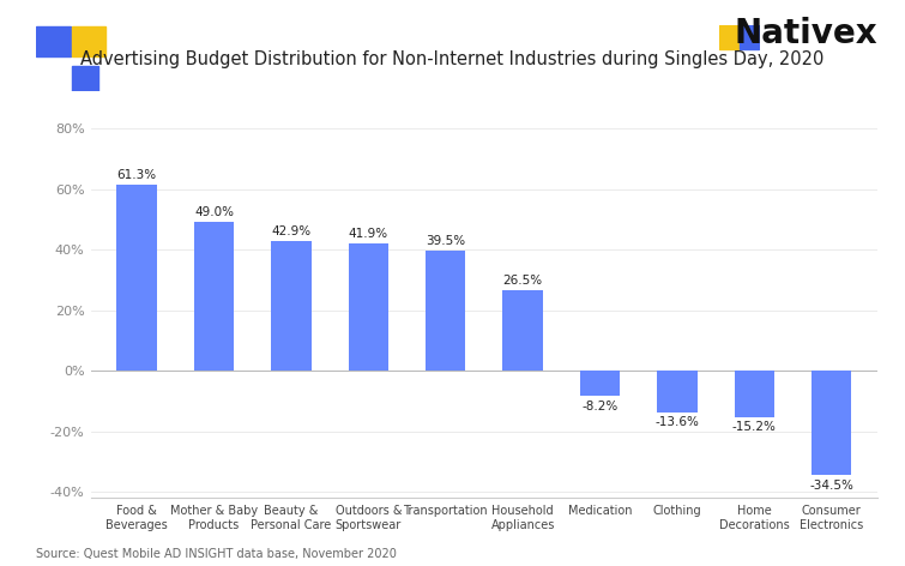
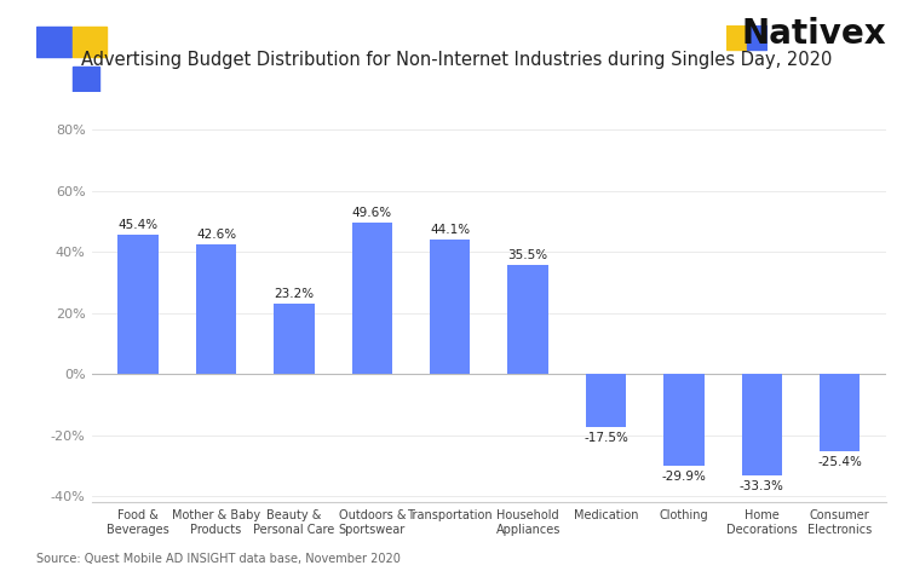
Food & Beverages: 61.3% -> 45.4%
Mother & Baby Products: 49.0% -> 42.6%
Beauty & Personal Care: 42.9% -> 23.2%
Outdoors & Sportswear: 41.9% -> 49.6%
Transportation: 39.5% -> 44.1%
Household Appliances: 26.5% -> 35.5%
Medication: -8.2% -> -17.5%
Clothing: -13.6% -> -29.9%
Home Decorations: -15.2% -> -33.3%
Consumer Electronics: -34.5% -> -25.4%
